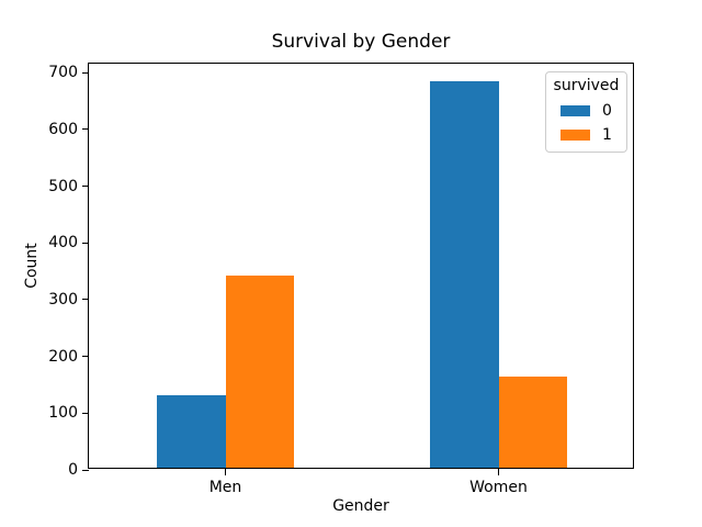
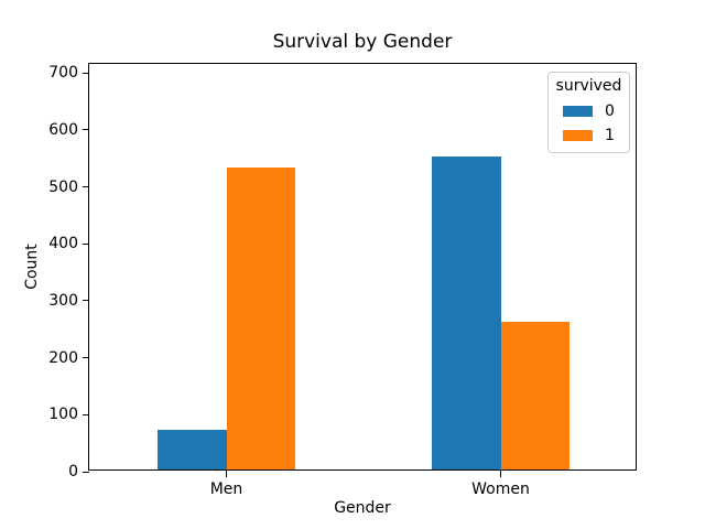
0/Men: 130 -> 70
1/Men: 340 -> 530
0/Women: 680 -> 550
1/Women: 160 -> 260
